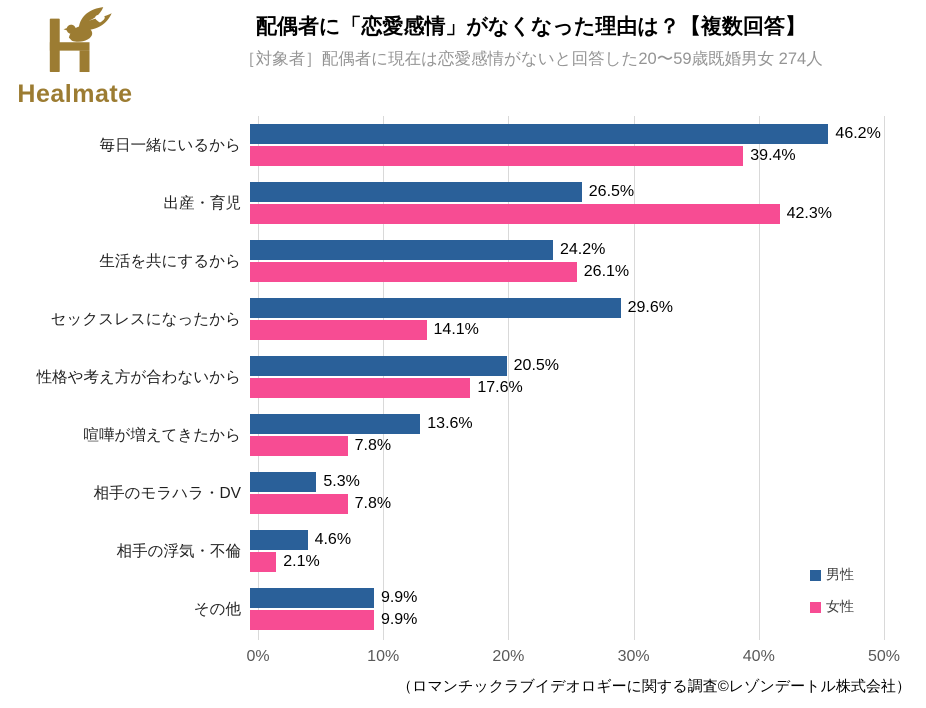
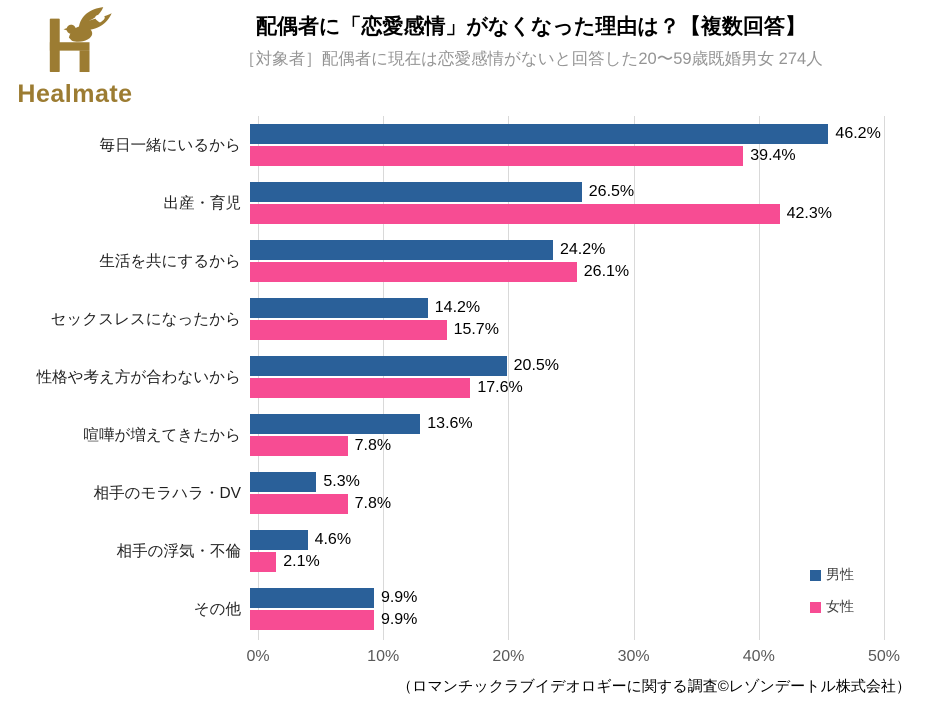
男性/セックスレスになったから: 29.6% -> 14.2%
女性/セックスレスになったから: 14.1% -> 15.7%
